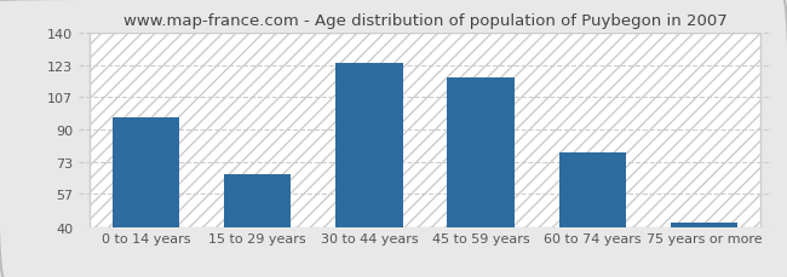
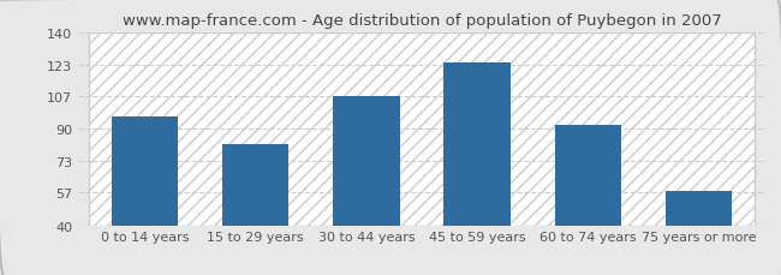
15 to 29 years: 67 -> 82
30 to 44 years: 124 -> 107
45 to 59 years: 117 -> 124
60 to 74 years: 78 -> 92
75 years or more: 42 -> 58
